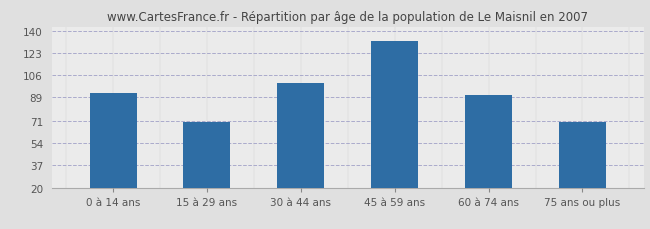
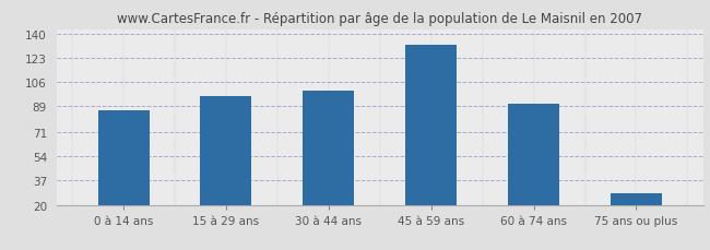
0 à 14 ans: 92 -> 86
15 à 29 ans: 70 -> 96
75 ans ou plus: 70 -> 28
